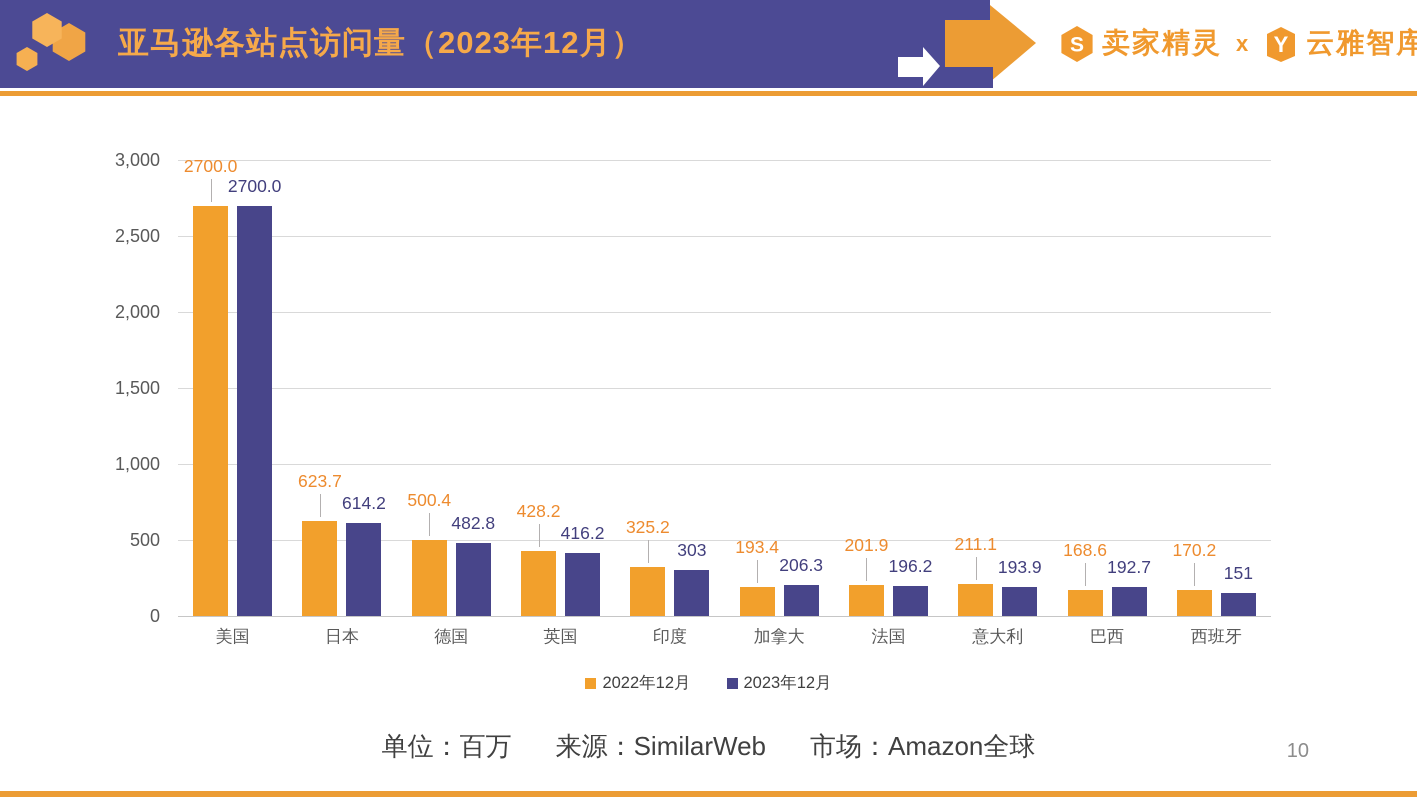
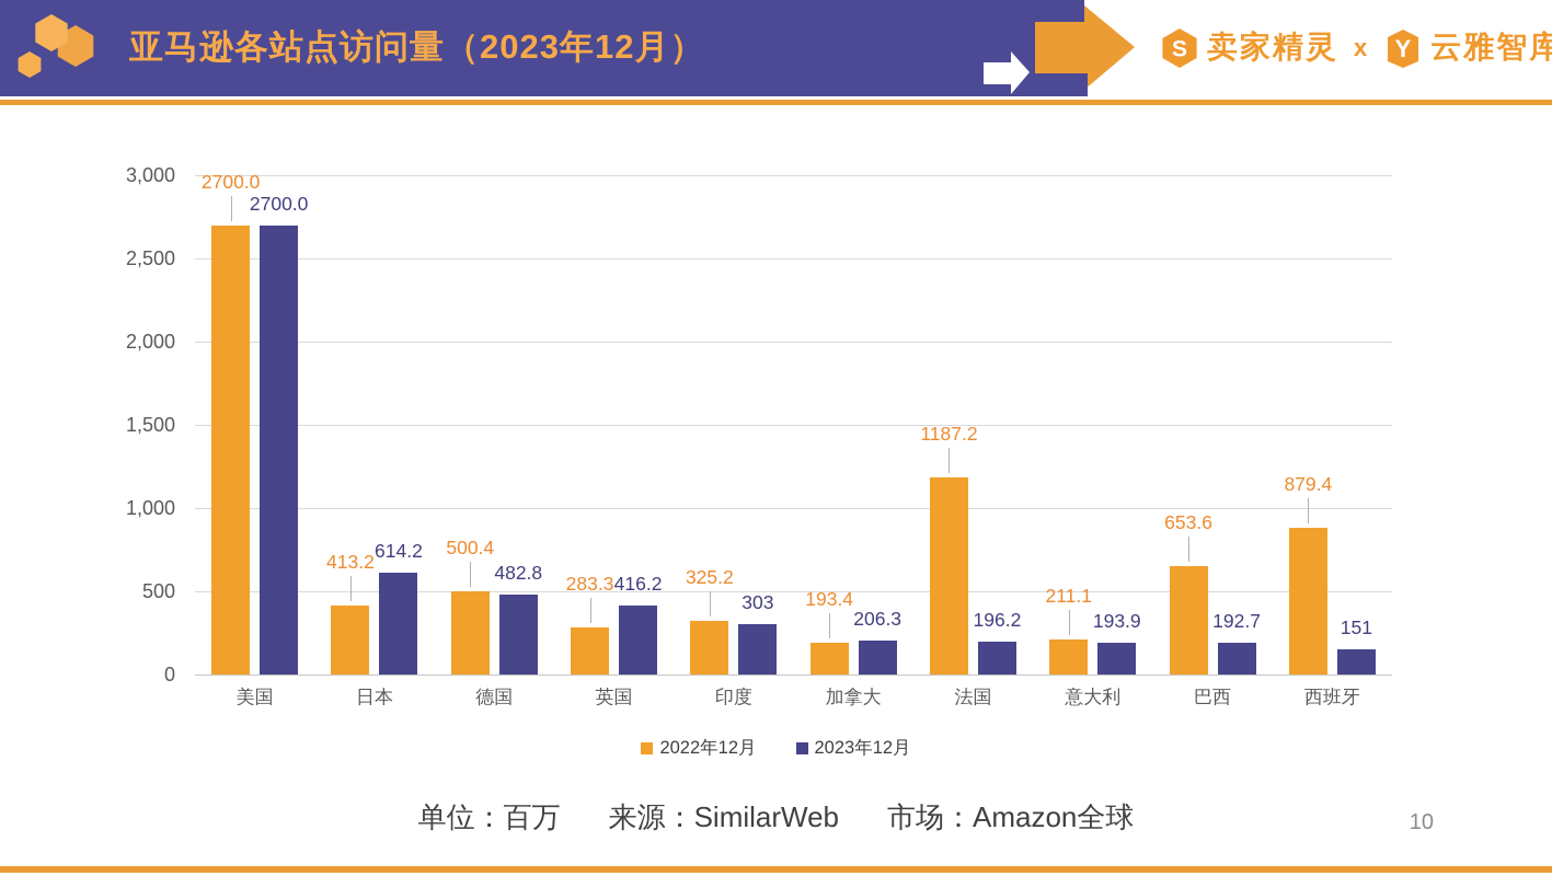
2022年12月/日本: 623.7 -> 413.2
2022年12月/英国: 428.2 -> 283.3
2022年12月/法国: 201.9 -> 1187.2
2022年12月/巴西: 168.6 -> 653.6
2022年12月/西班牙: 170.2 -> 879.4
